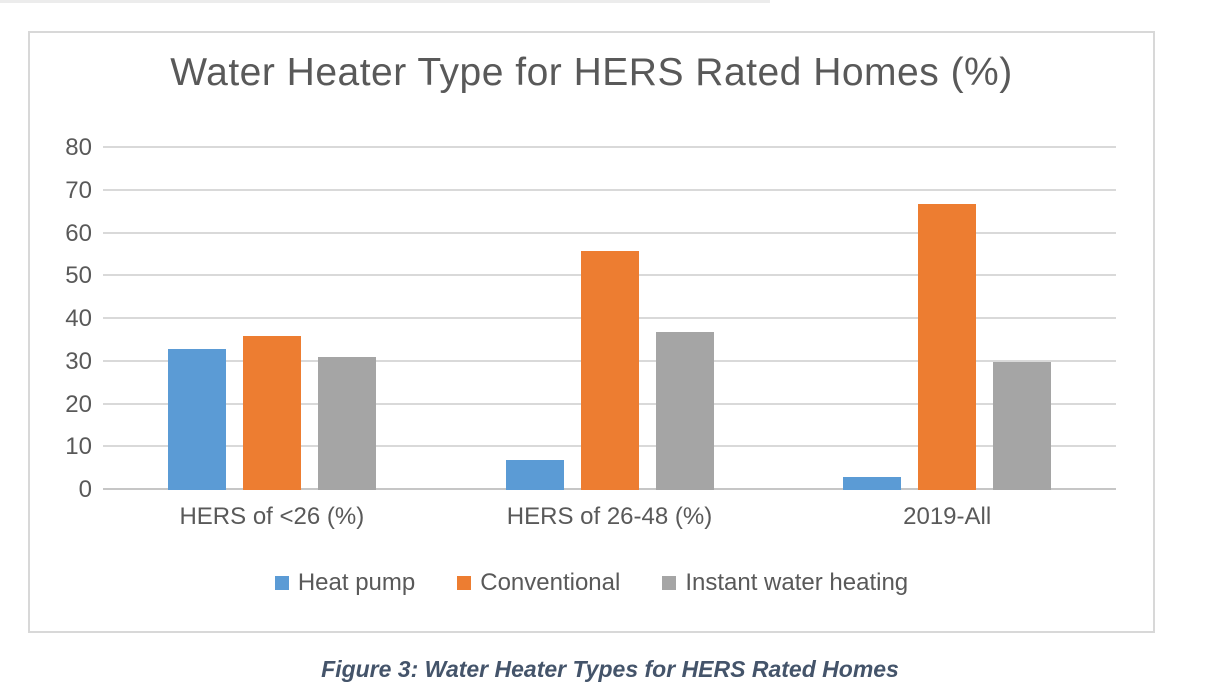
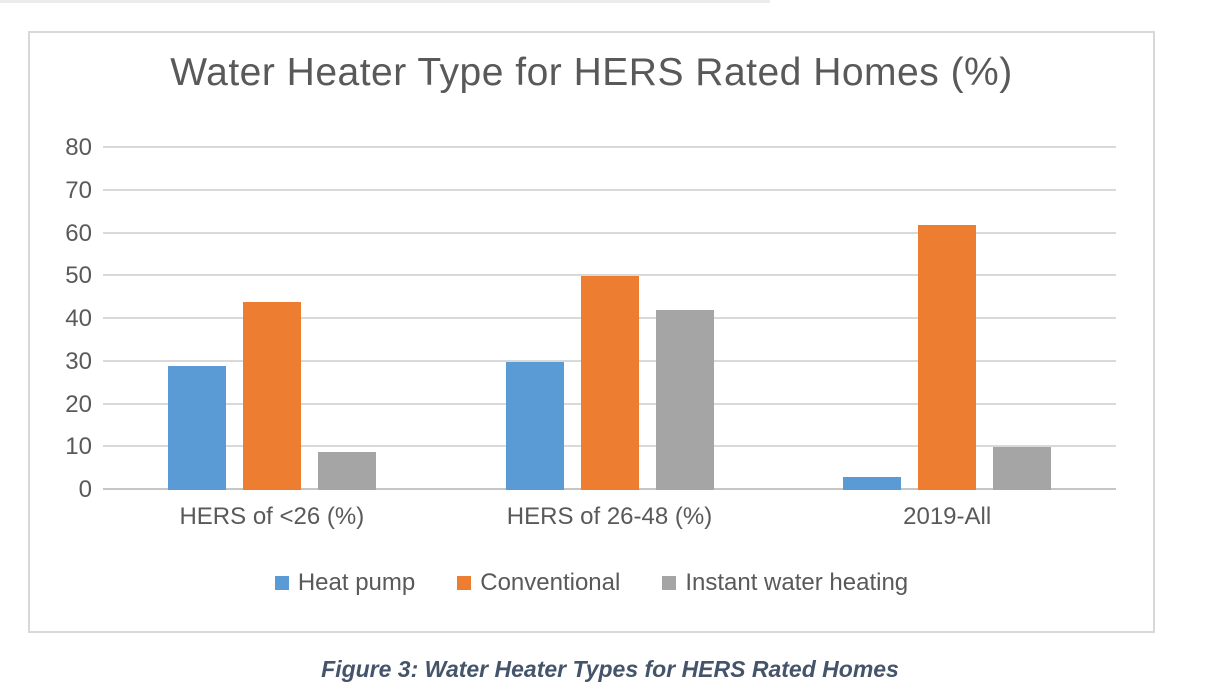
Heat pump/HERS of <26 (%): 33 -> 29
Conventional/HERS of <26 (%): 36 -> 44
Instant water heating/HERS of <26 (%): 31 -> 9
Heat pump/HERS of 26-48 (%): 7 -> 30
Conventional/HERS of 26-48 (%): 56 -> 50
Instant water heating/HERS of 26-48 (%): 37 -> 42
Conventional/2019-All: 67 -> 62
Instant water heating/2019-All: 30 -> 10
